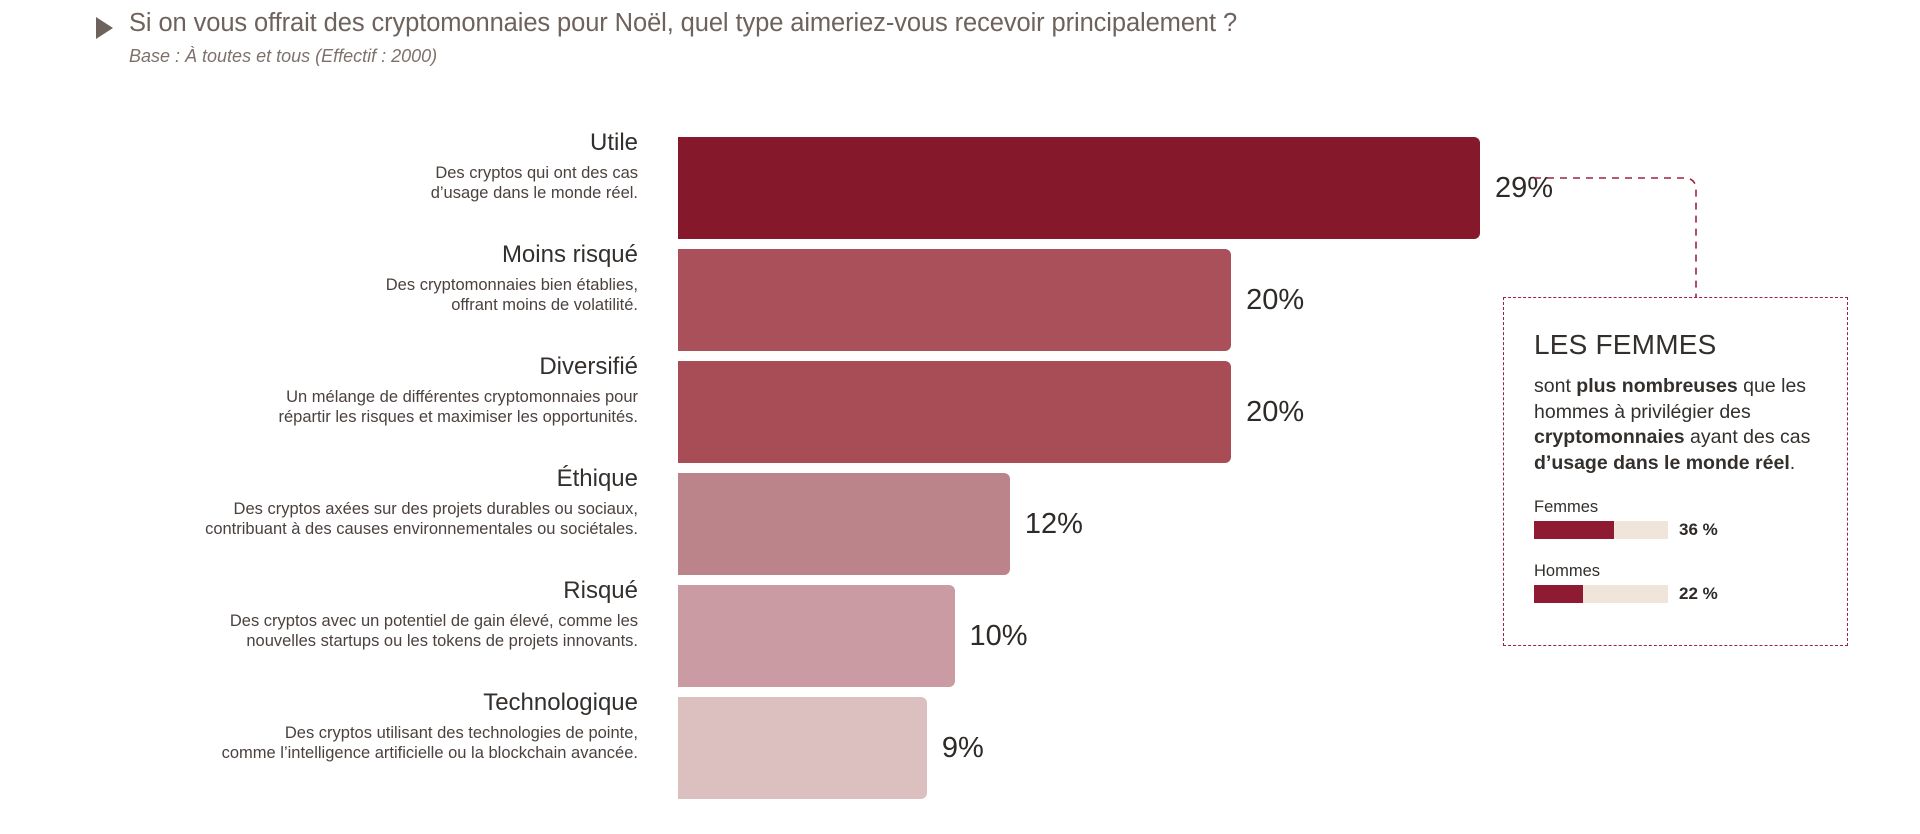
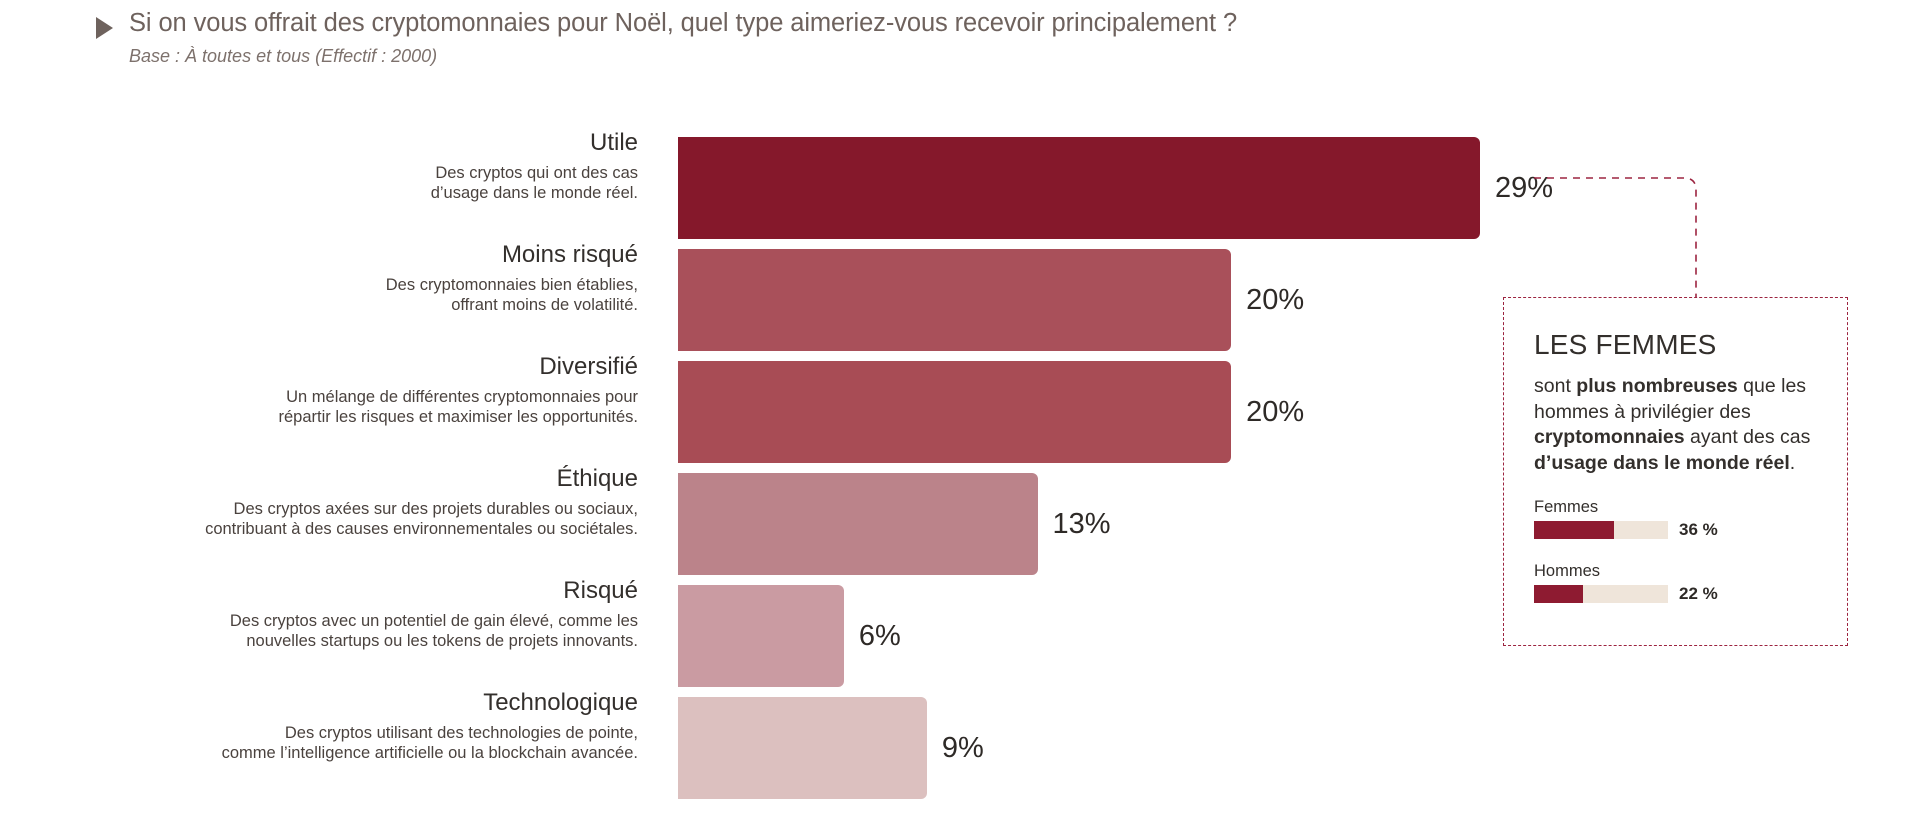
Éthique: 12% -> 13%
Risqué: 10% -> 6%
